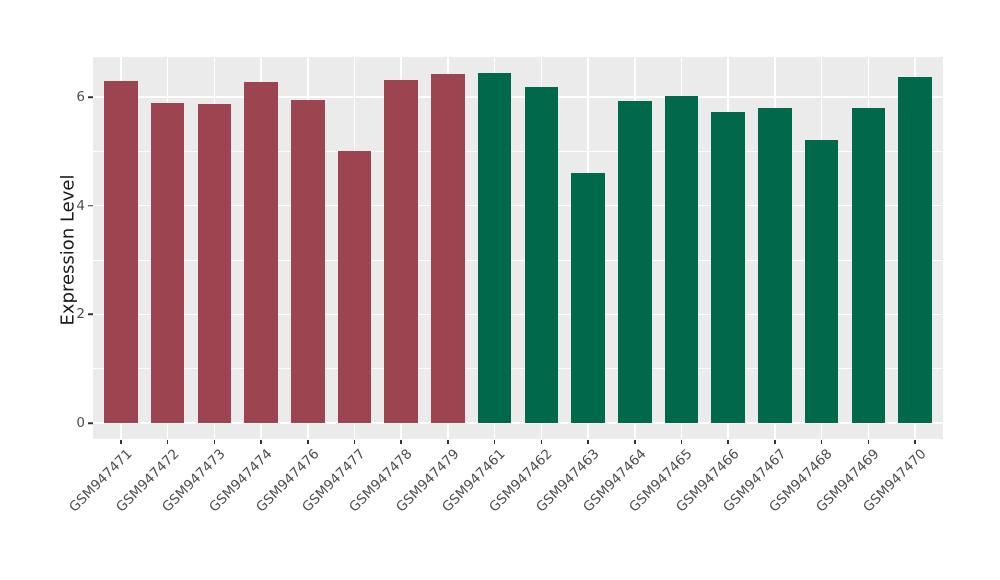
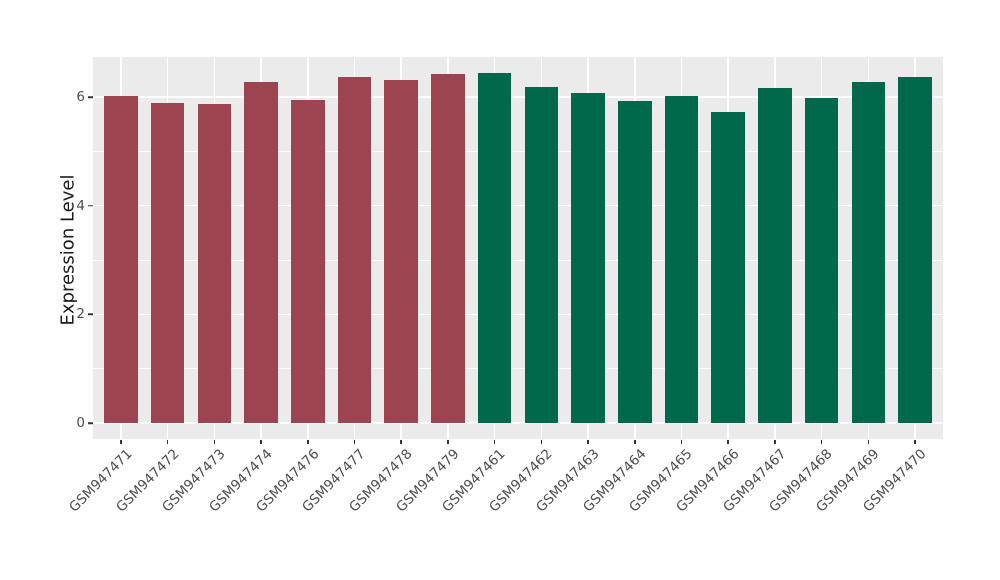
GSM947471: 6.3 -> 6.0
GSM947477: 5.0 -> 6.4
GSM947463: 4.6 -> 6.1
GSM947467: 5.8 -> 6.2
GSM947468: 5.2 -> 6.0
GSM947469: 5.8 -> 6.3
